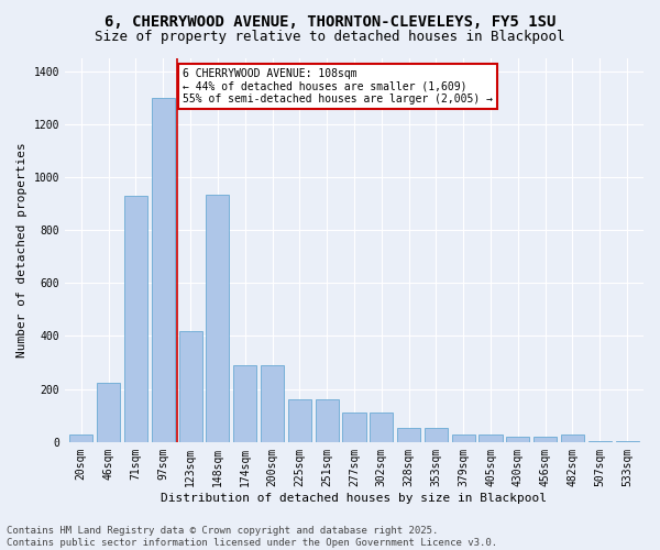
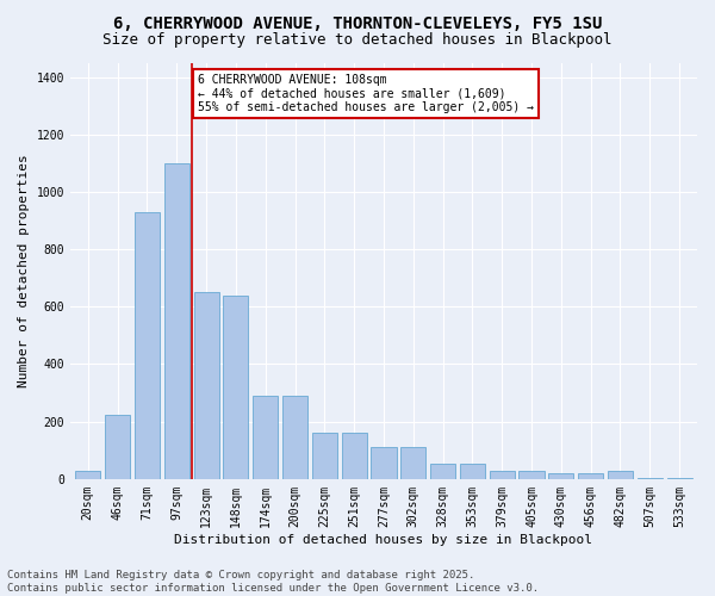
97sqm: 1300 -> 1100
123sqm: 420 -> 650
148sqm: 935 -> 640
